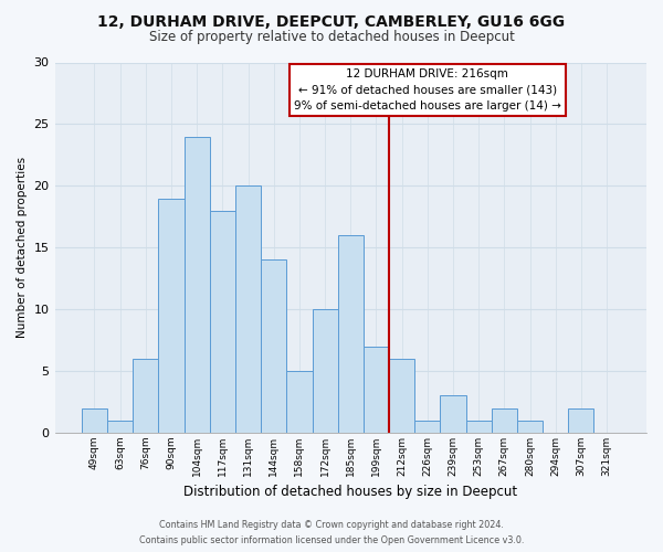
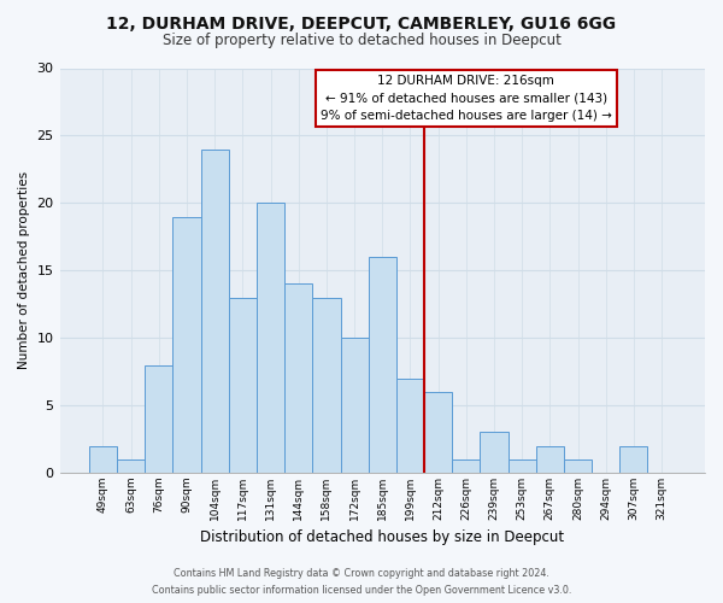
76sqm: 6 -> 8
117sqm: 18 -> 13
158sqm: 5 -> 13
